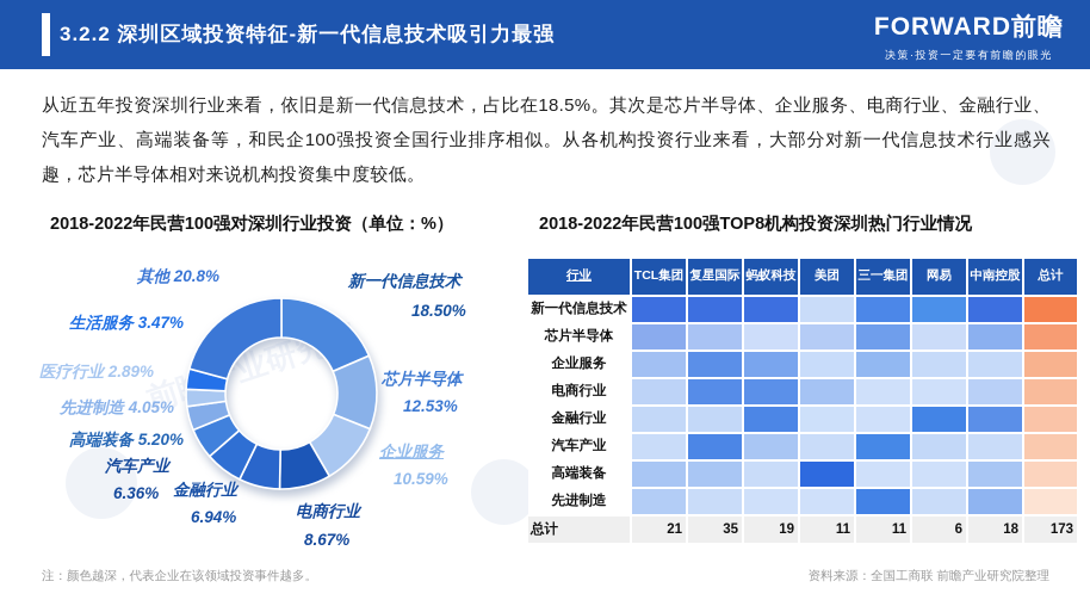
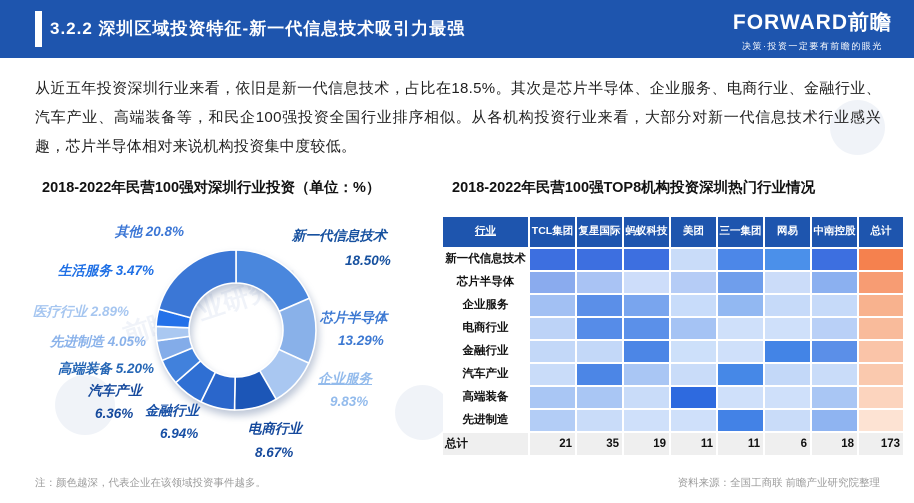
2018-2022年民营100强对深圳行业投资（单位：%）/芯片半导体: 12.53% -> 13.29%
2018-2022年民营100强对深圳行业投资（单位：%）/企业服务: 10.59% -> 9.83%
